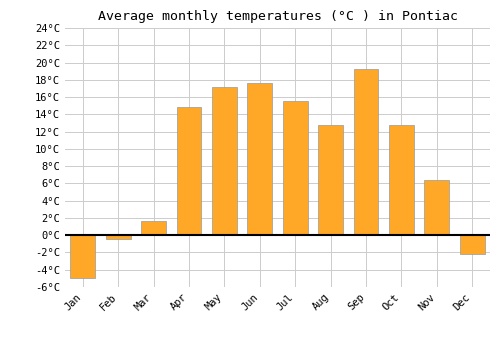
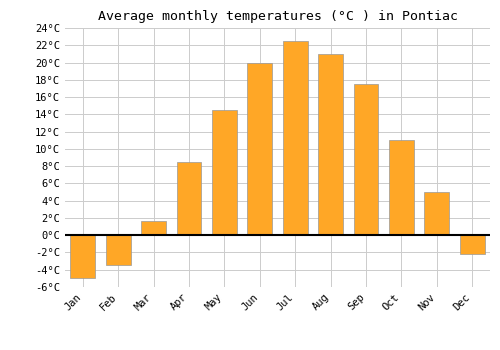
Feb: -0.4°C -> -3.5°C
Apr: 14.8°C -> 8.5°C
May: 17.2°C -> 14.5°C
Jun: 17.6°C -> 20.0°C
Jul: 15.6°C -> 22.5°C
Aug: 12.8°C -> 21.0°C
Sep: 19.2°C -> 17.5°C
Oct: 12.8°C -> 11.0°C
Nov: 6.4°C -> 5.0°C
